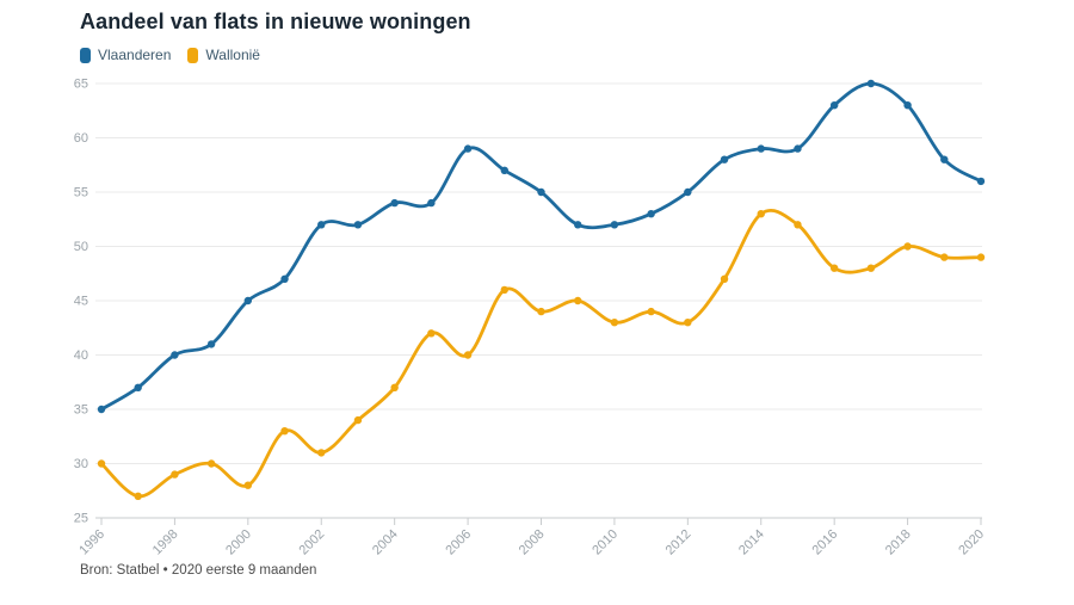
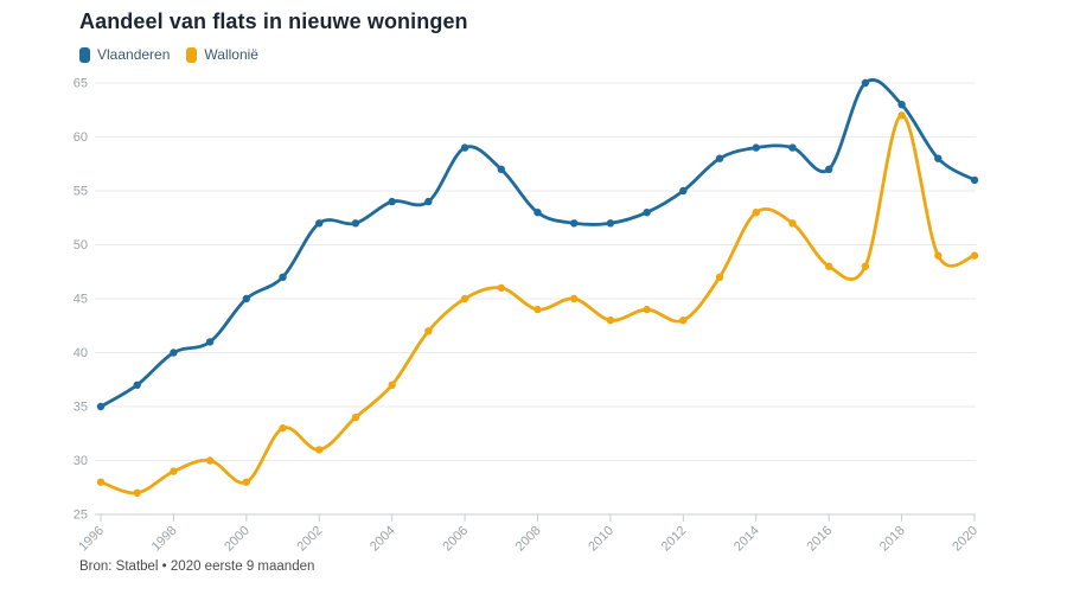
Wallonië/1996: 30 -> 28
Wallonië/2006: 40 -> 45
Vlaanderen/2008: 55 -> 53
Vlaanderen/2016: 63 -> 57
Wallonië/2018: 50 -> 62
